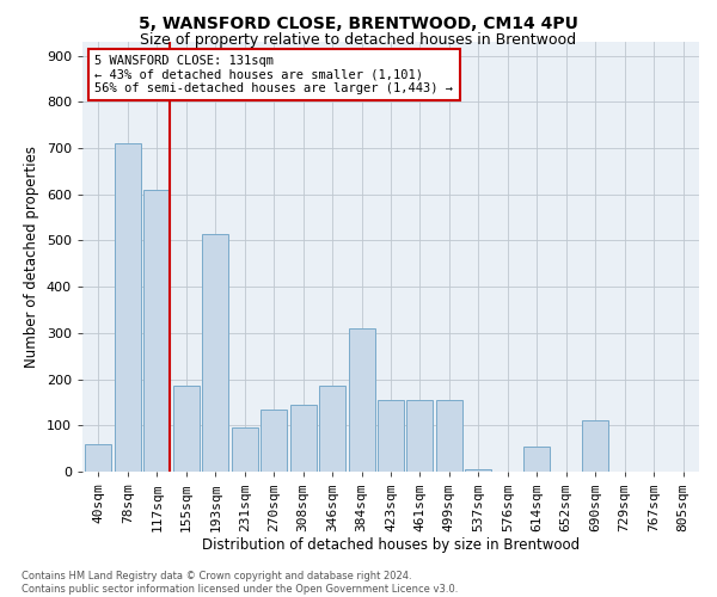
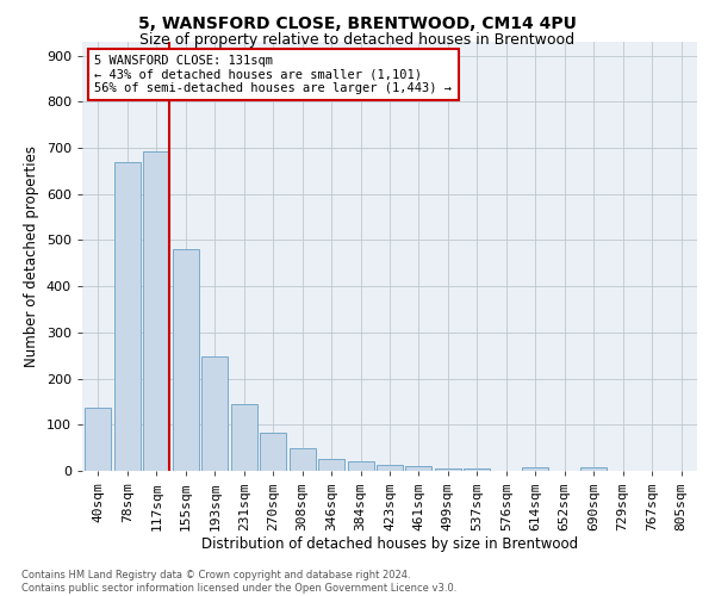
40sqm: 60 -> 138
78sqm: 710 -> 670
117sqm: 610 -> 693
155sqm: 185 -> 480
193sqm: 515 -> 248
231sqm: 95 -> 145
270sqm: 135 -> 82
308sqm: 145 -> 50
346sqm: 185 -> 26
384sqm: 310 -> 21
423sqm: 155 -> 14
461sqm: 155 -> 11
499sqm: 155 -> 6
614sqm: 55 -> 8
690sqm: 110 -> 8
